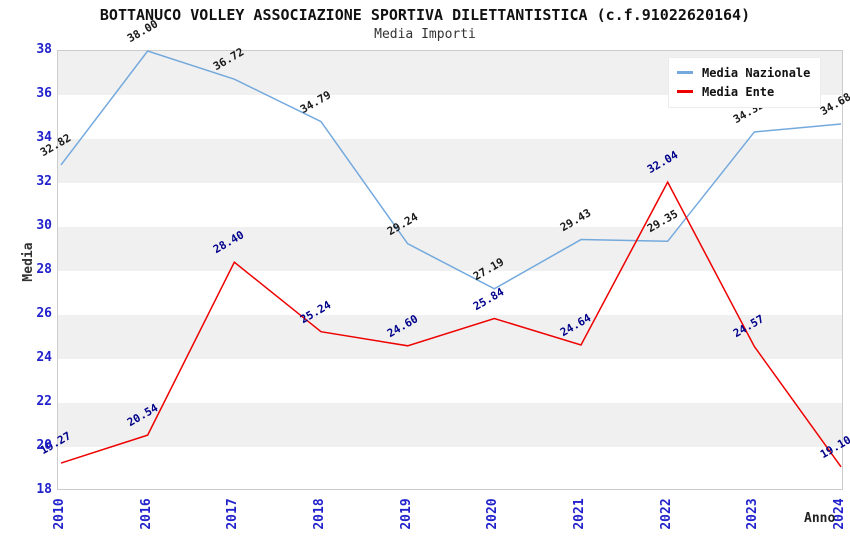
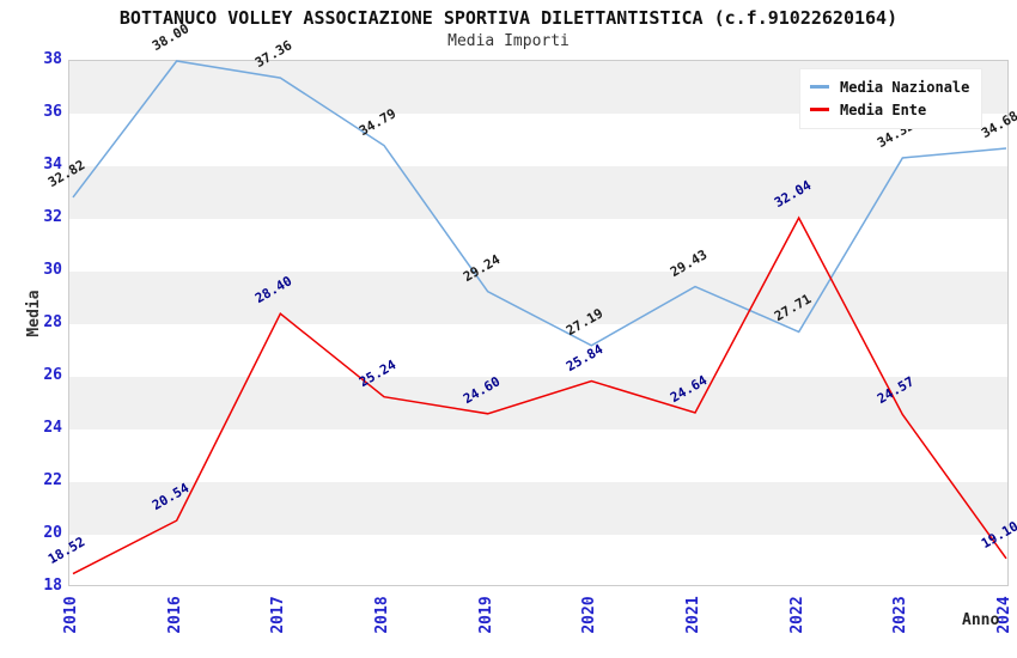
Media Ente/2010: 19.27 -> 18.52
Media Nazionale/2017: 36.72 -> 37.36
Media Nazionale/2022: 29.35 -> 27.71
